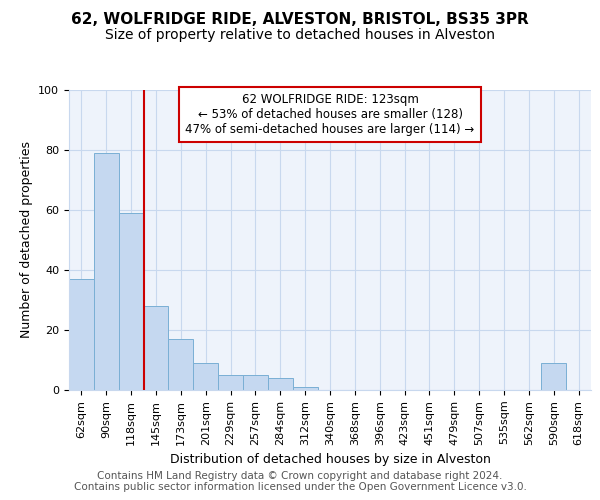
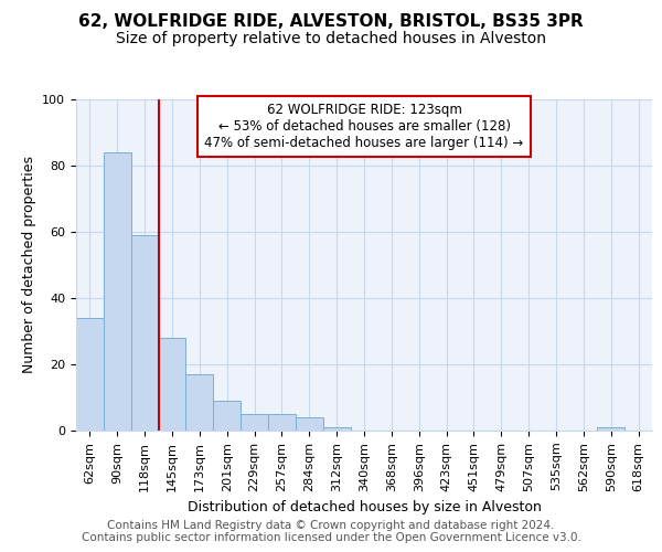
62sqm: 37 -> 34
90sqm: 79 -> 84
590sqm: 9 -> 1
